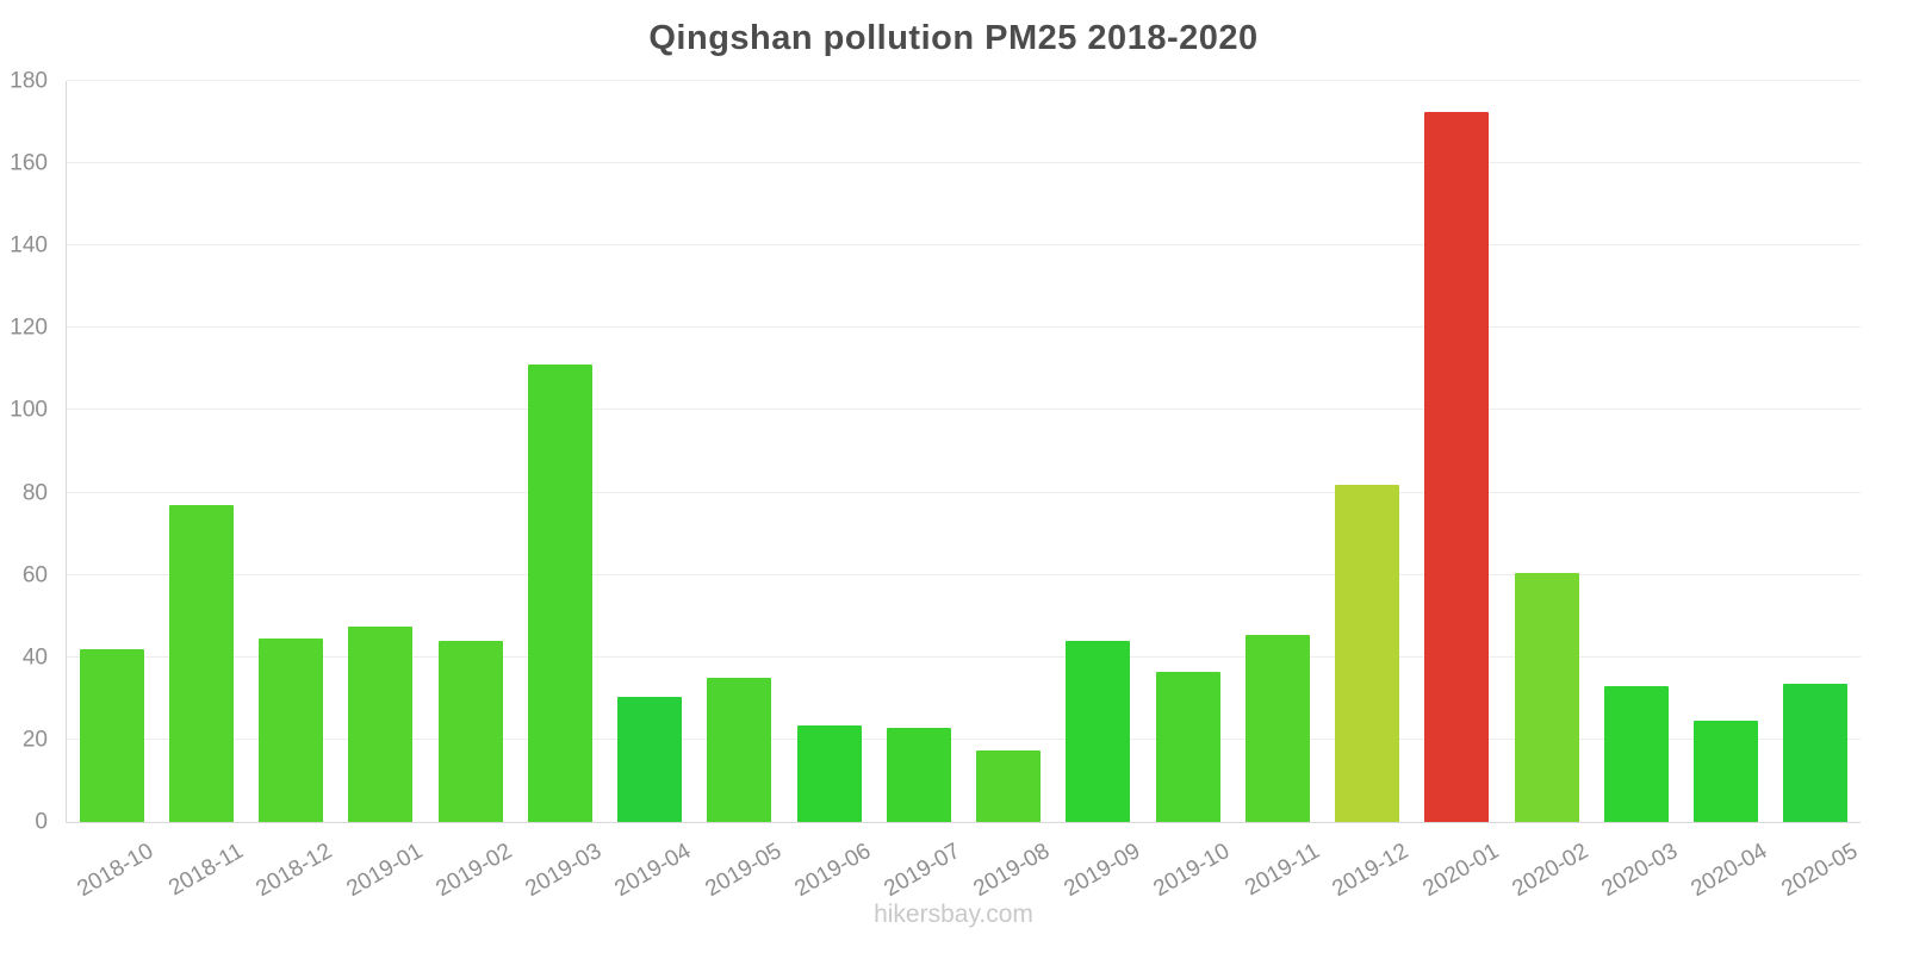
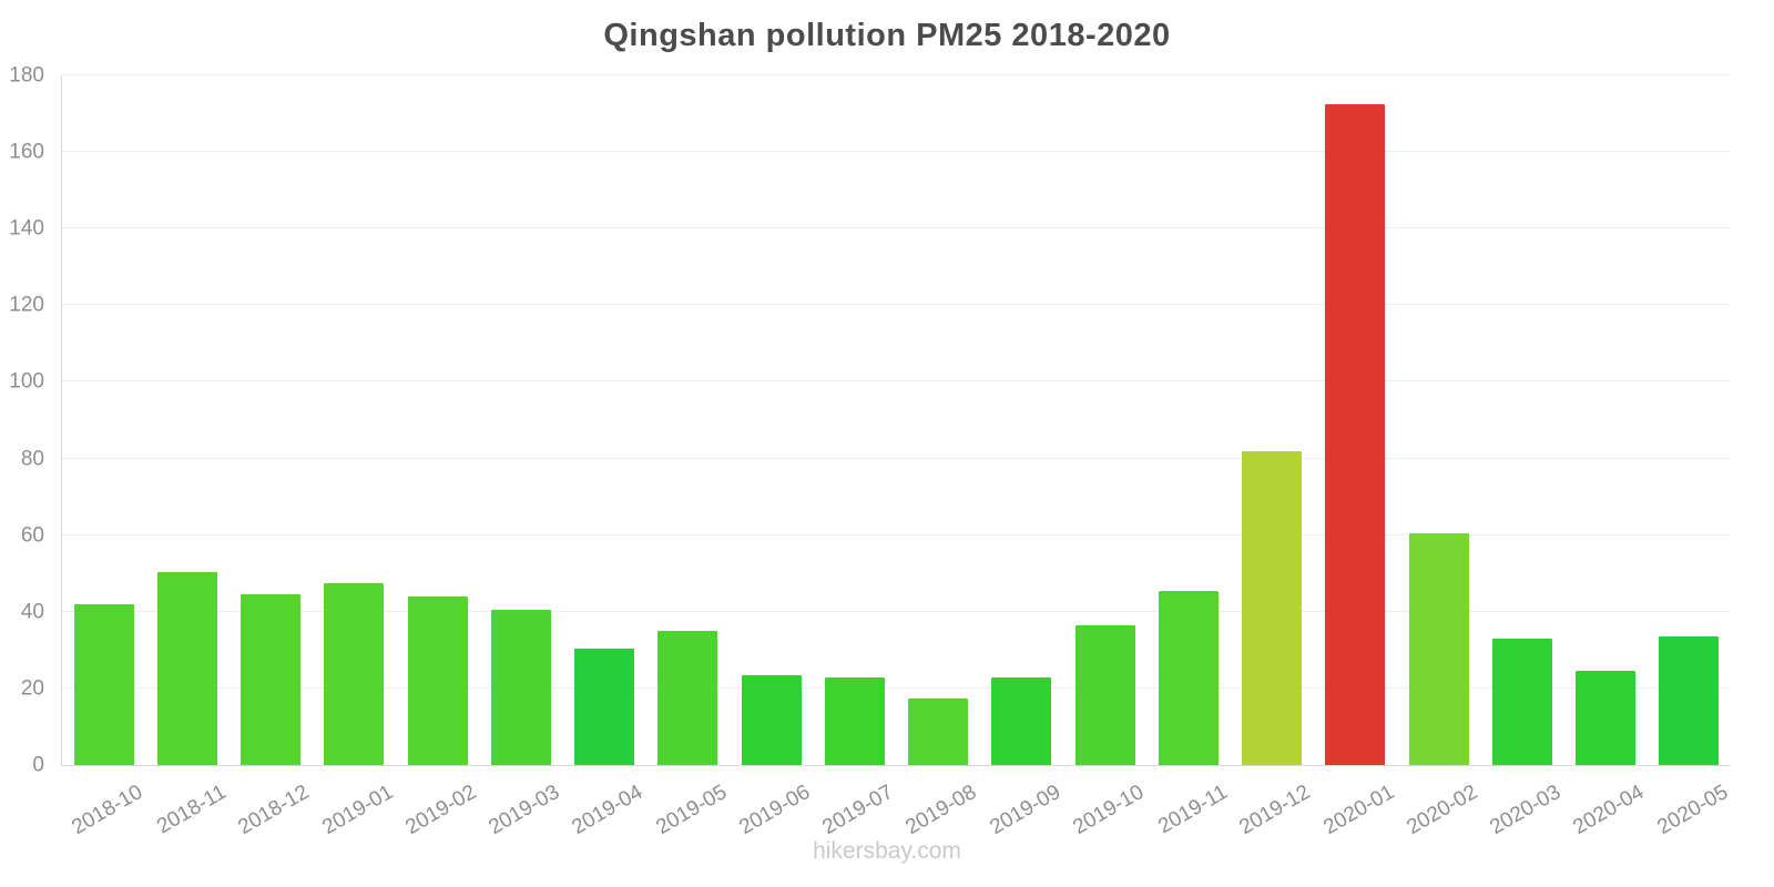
2018-11: 77 -> 50
2019-03: 111 -> 40
2019-09: 44 -> 23
